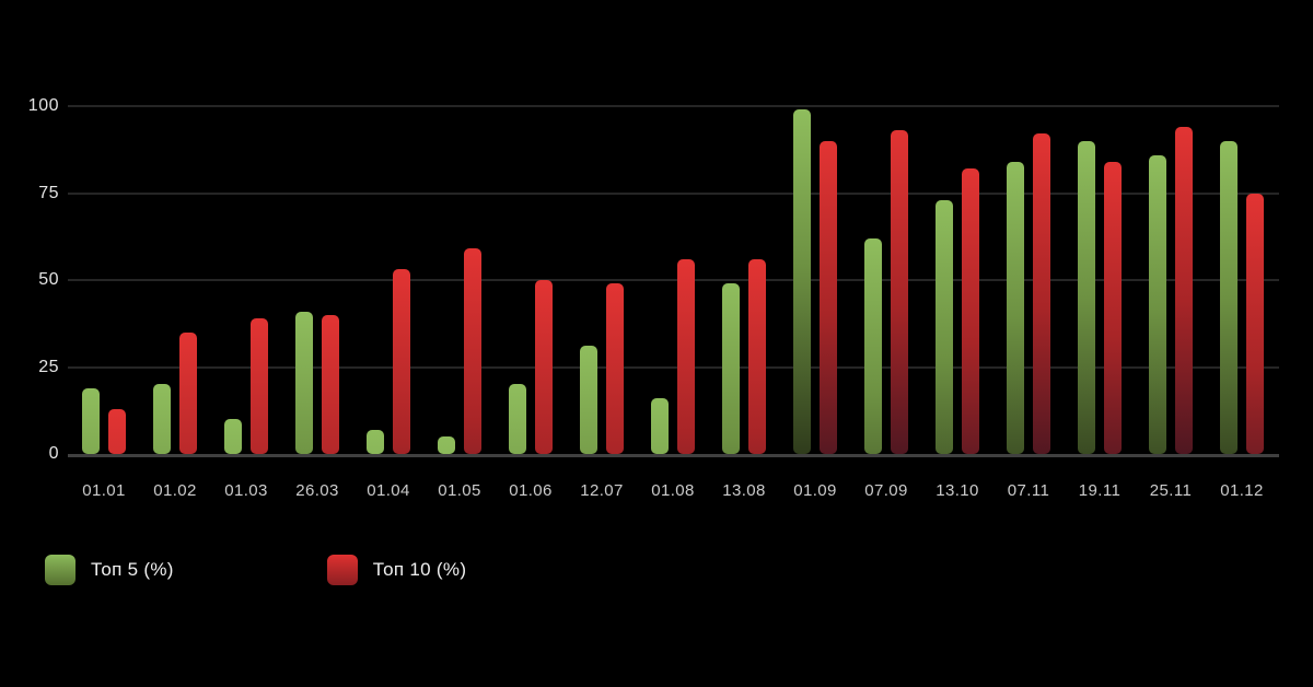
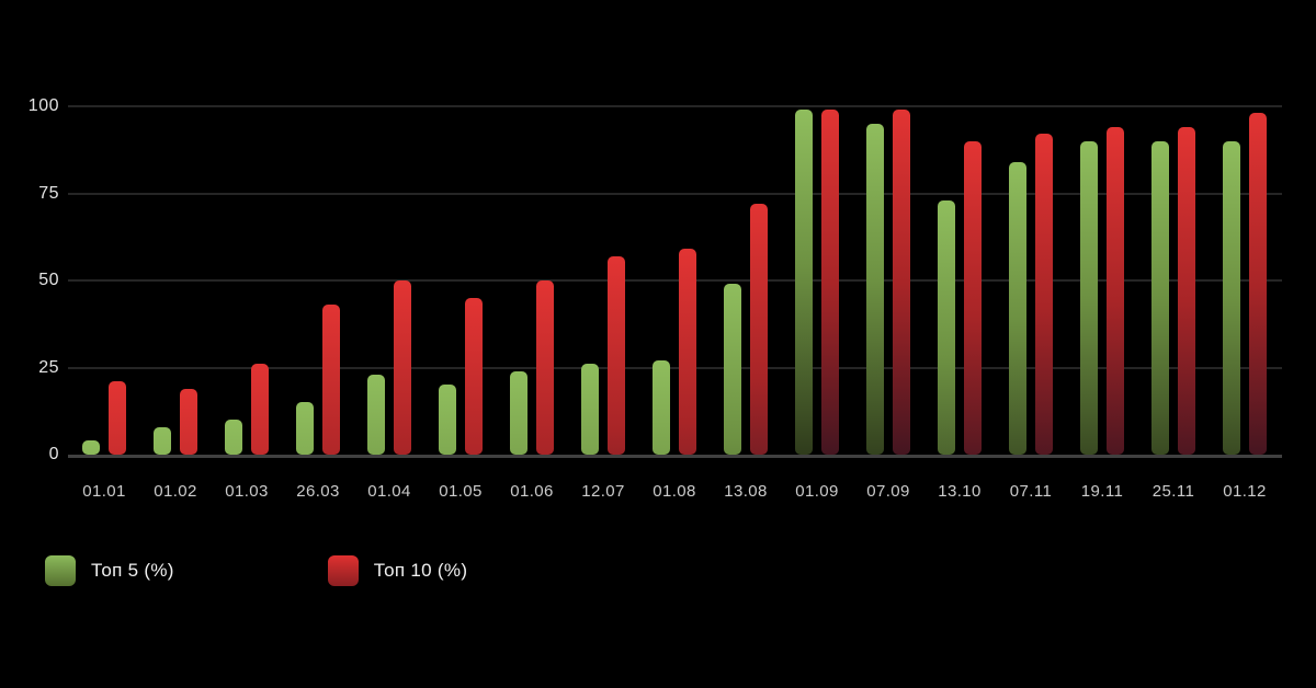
Топ 5 (%)/01.01: 19 -> 4
Топ 10 (%)/01.01: 13 -> 21
Топ 5 (%)/01.02: 20 -> 8
Топ 10 (%)/01.02: 35 -> 19
Топ 10 (%)/01.03: 39 -> 26
Топ 5 (%)/26.03: 41 -> 15
Топ 10 (%)/26.03: 40 -> 43
Топ 5 (%)/01.04: 7 -> 23
Топ 10 (%)/01.04: 53 -> 50
Топ 5 (%)/01.05: 5 -> 20
Топ 10 (%)/01.05: 59 -> 45
Топ 5 (%)/01.06: 20 -> 24
Топ 5 (%)/12.07: 31 -> 26
Топ 10 (%)/12.07: 49 -> 57
Топ 5 (%)/01.08: 16 -> 27
Топ 10 (%)/01.08: 56 -> 59
Топ 10 (%)/13.08: 56 -> 72
Топ 10 (%)/01.09: 90 -> 99
Топ 5 (%)/07.09: 62 -> 95
Топ 10 (%)/07.09: 93 -> 99
Топ 10 (%)/13.10: 82 -> 90
Топ 10 (%)/19.11: 84 -> 94
Топ 5 (%)/25.11: 86 -> 90
Топ 10 (%)/01.12: 75 -> 98
